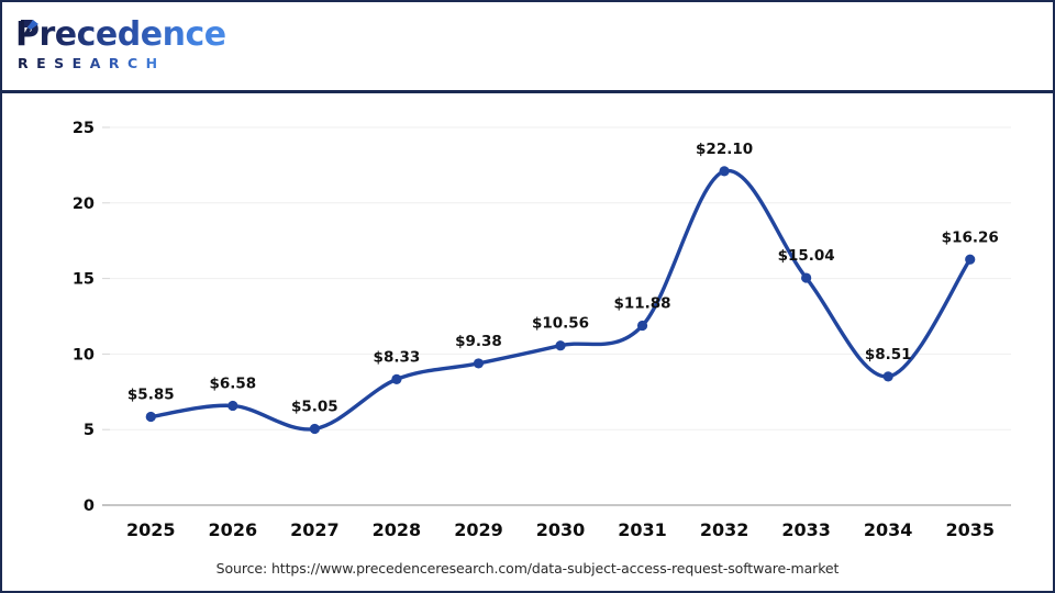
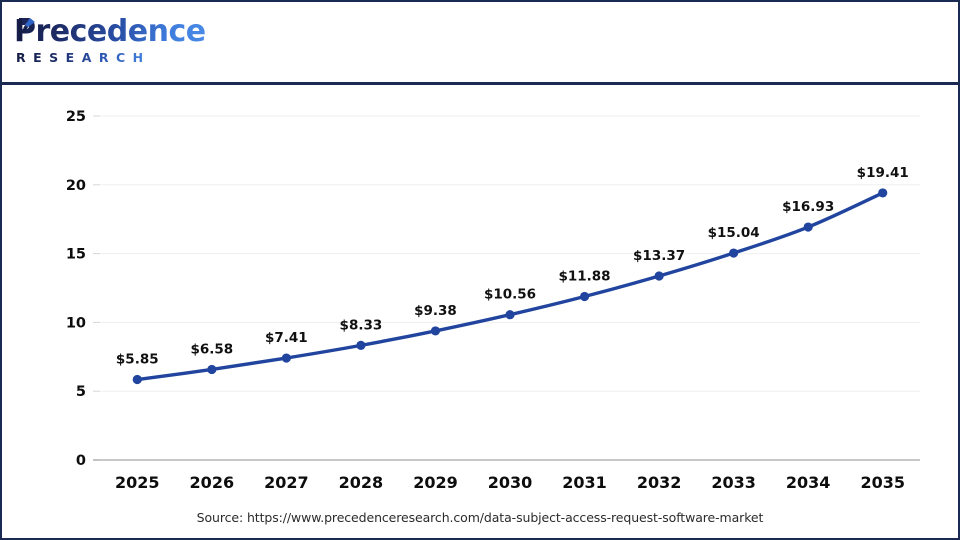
2027: $5.05 -> $7.41
2032: $22.10 -> $13.37
2034: $8.51 -> $16.93
2035: $16.26 -> $19.41
